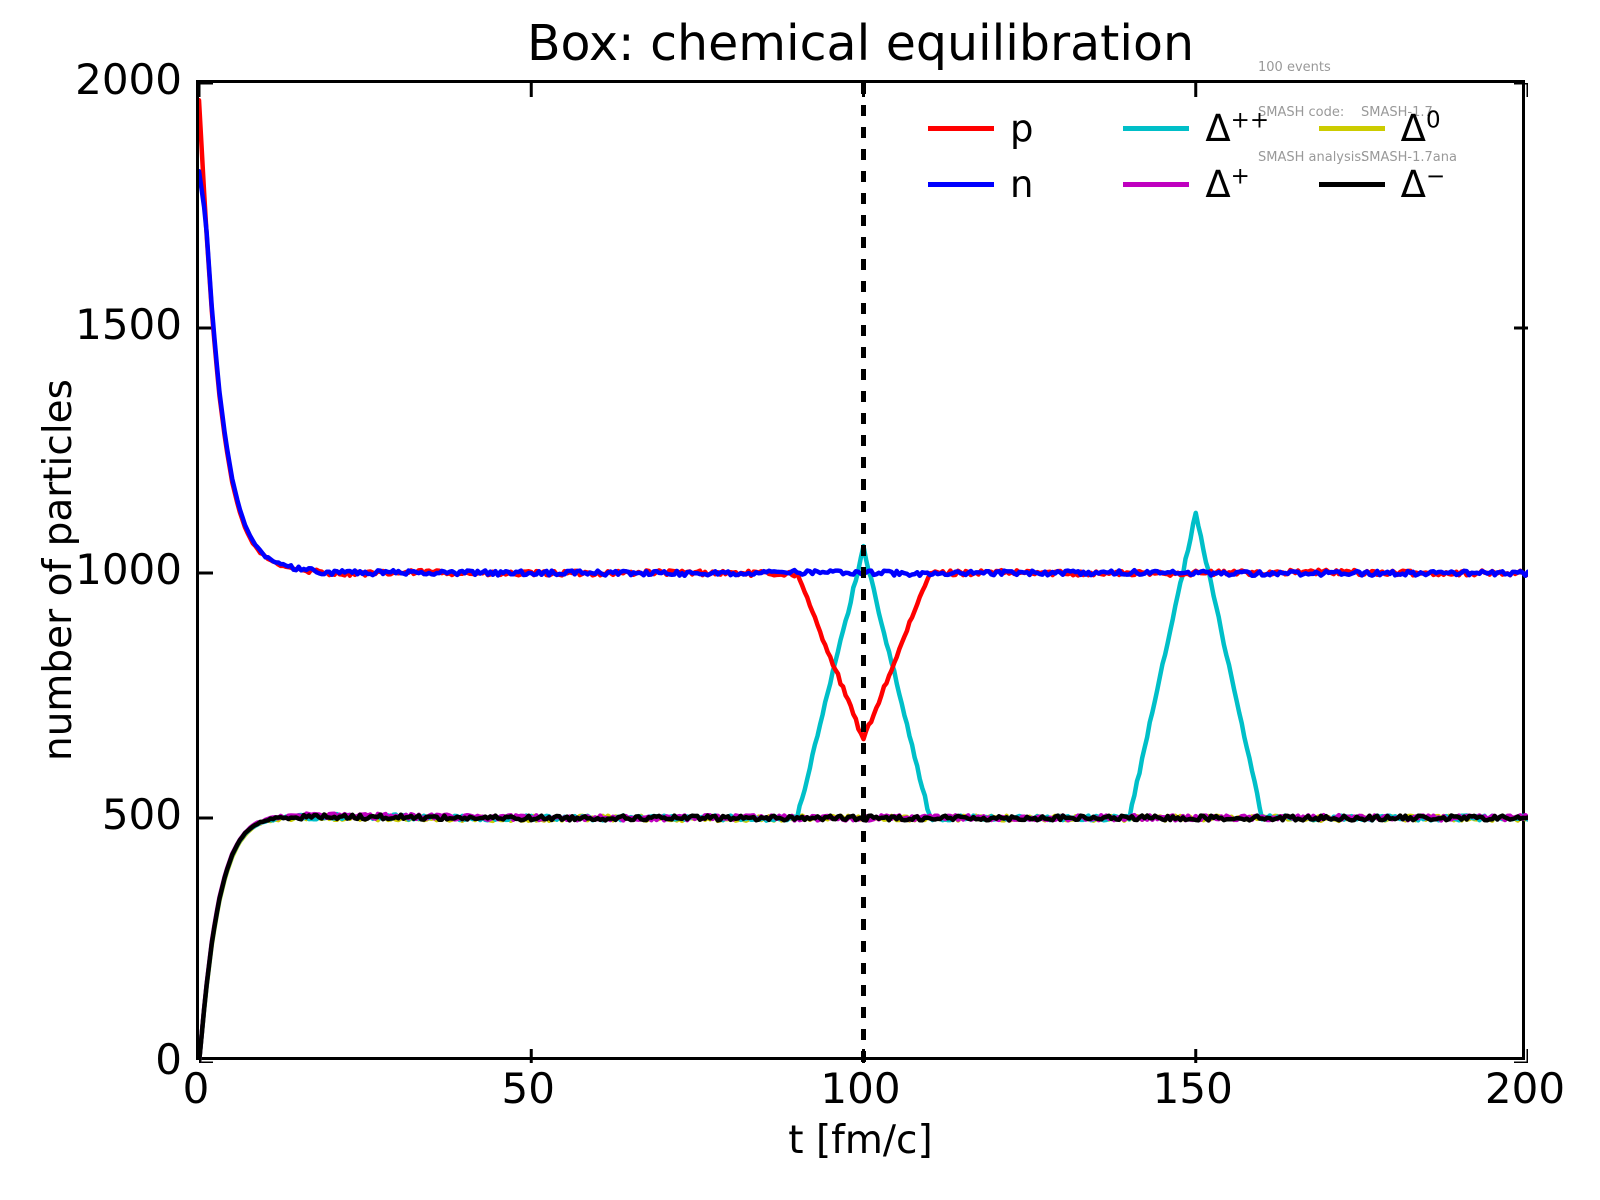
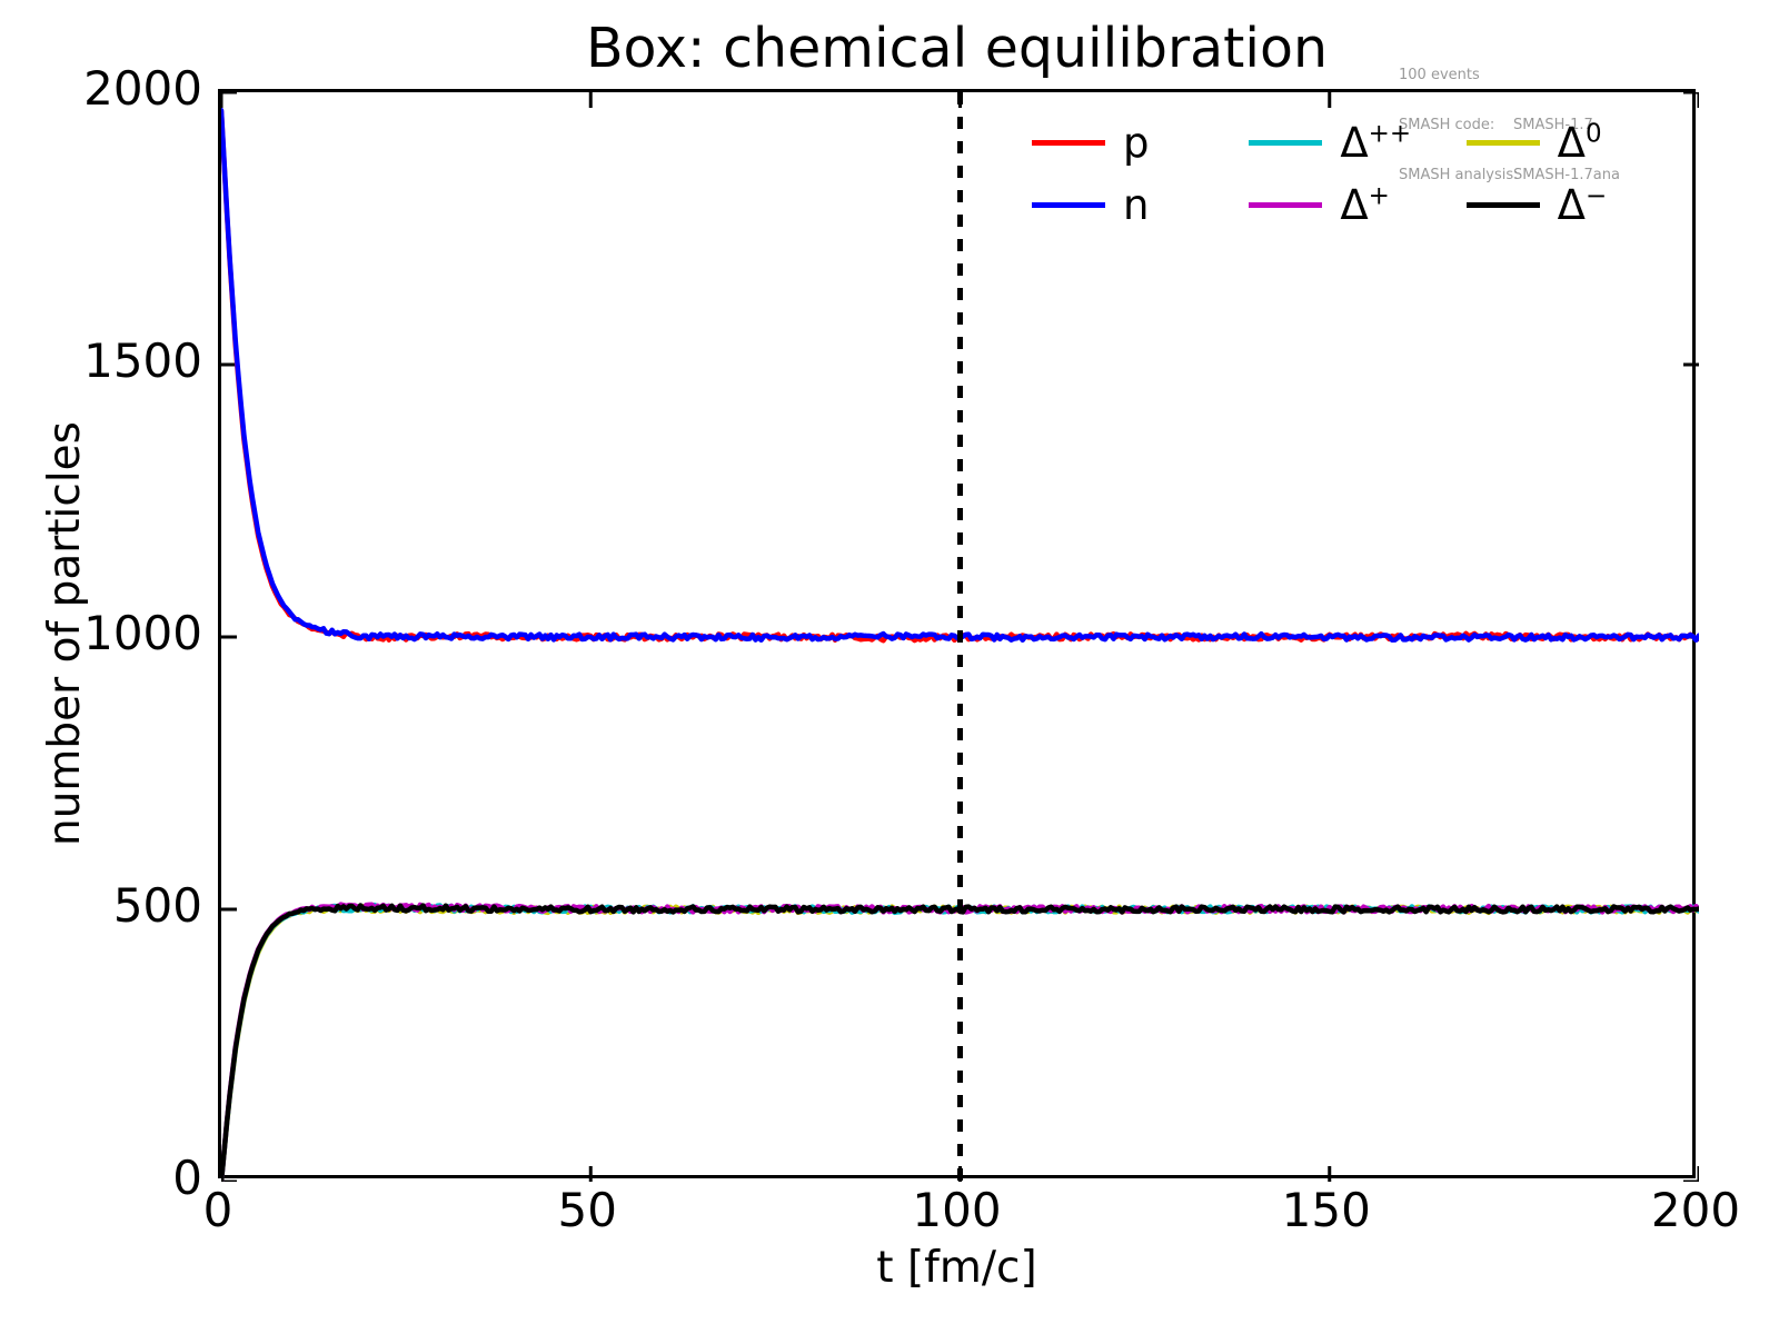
n/0: 1820 -> 1970
p/100: 660 -> 1000
Δ++/100: 1050 -> 500
Δ++/150: 1120 -> 500
